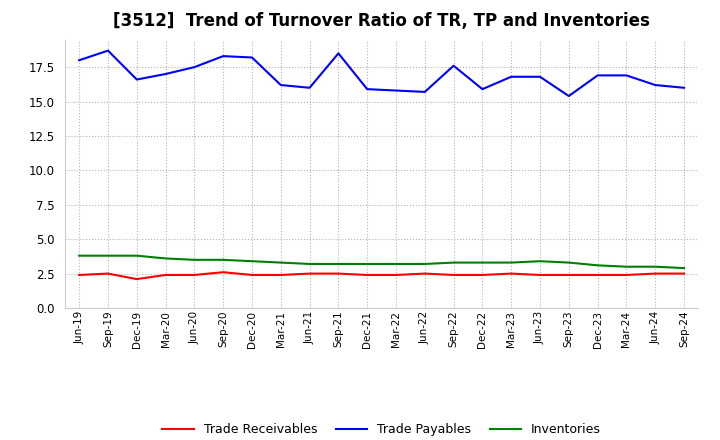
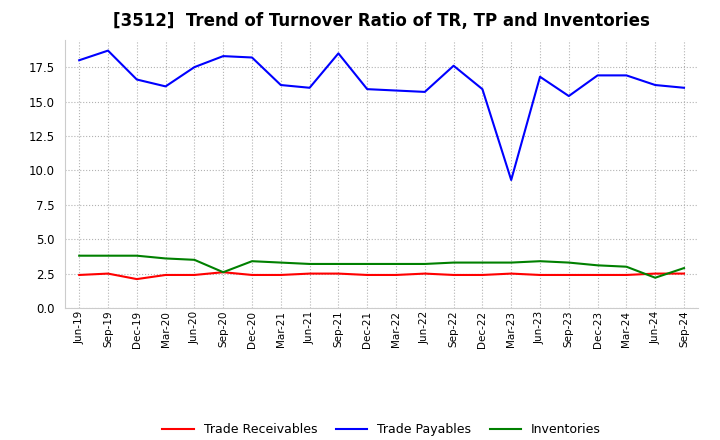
Trade Payables/Mar-20: 17.0 -> 16.1
Inventories/Sep-20: 3.5 -> 2.6
Trade Payables/Mar-23: 16.8 -> 9.3
Inventories/Jun-24: 3.0 -> 2.2
